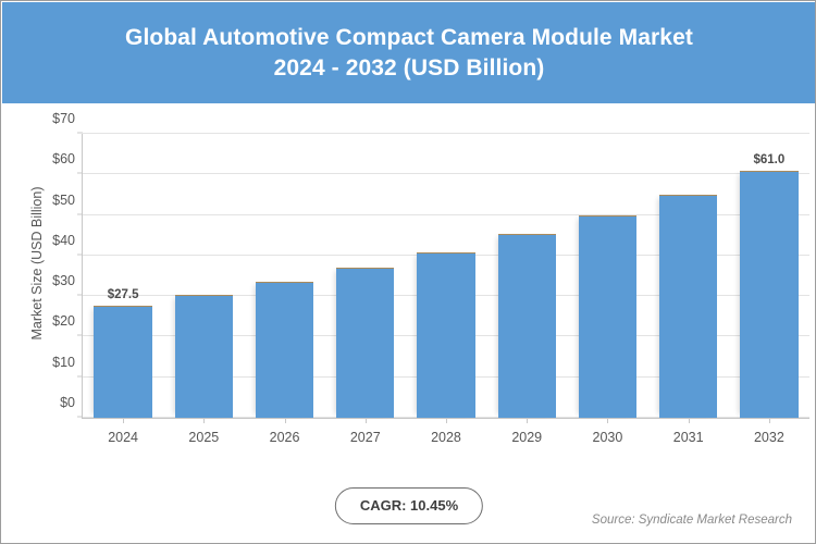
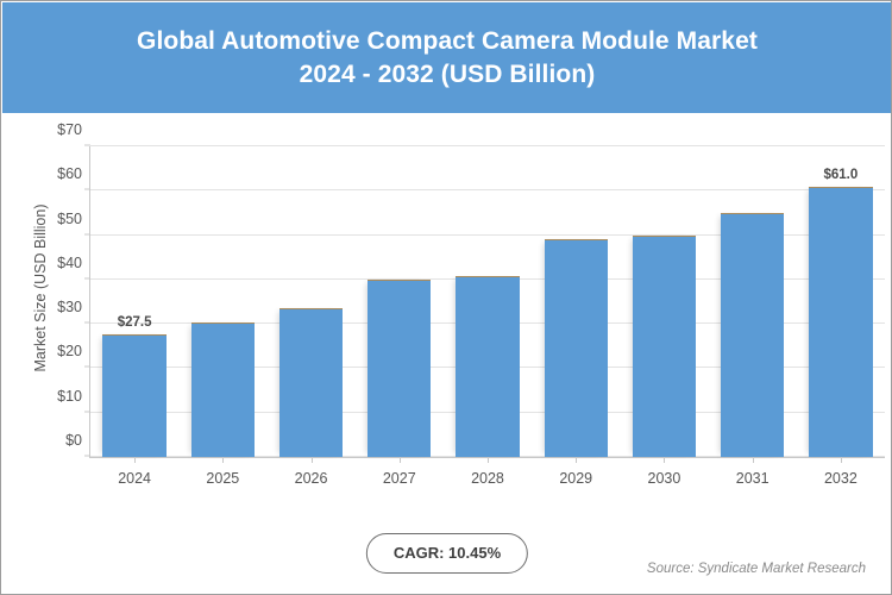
2027: $37 -> $40
2029: $45 -> $49
